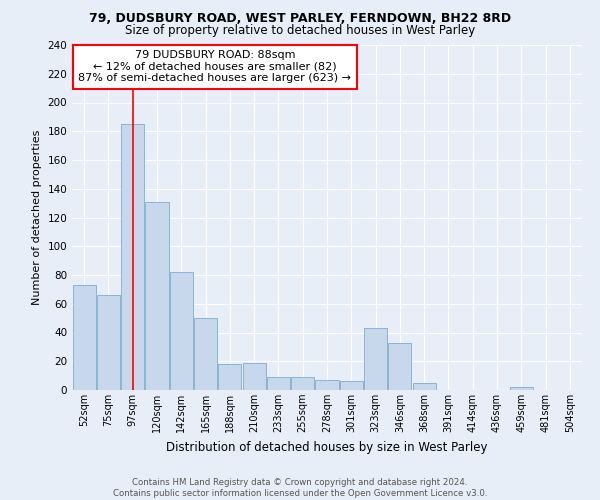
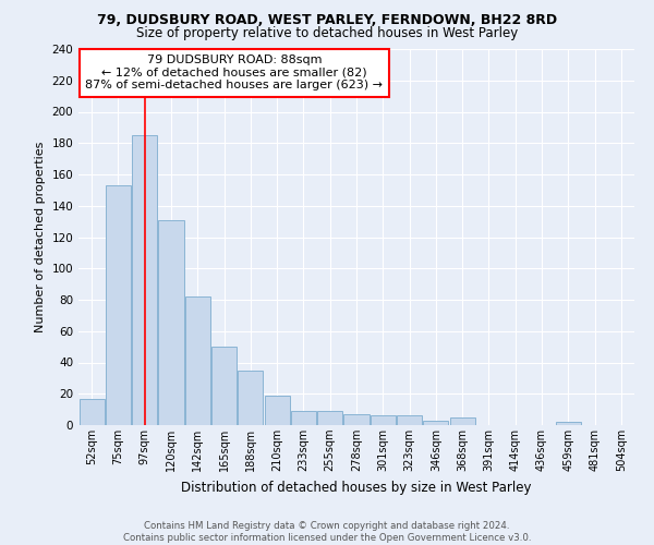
52sqm: 73 -> 17
75sqm: 66 -> 153
188sqm: 18 -> 35
323sqm: 43 -> 6
346sqm: 33 -> 3
